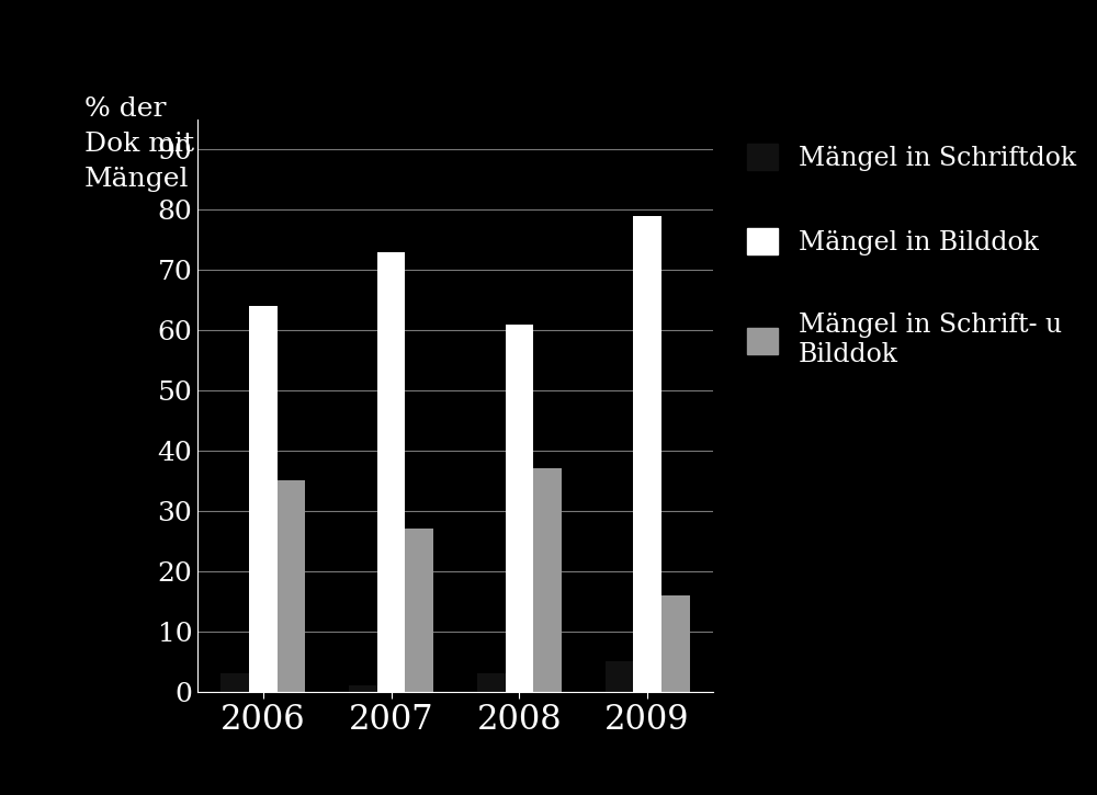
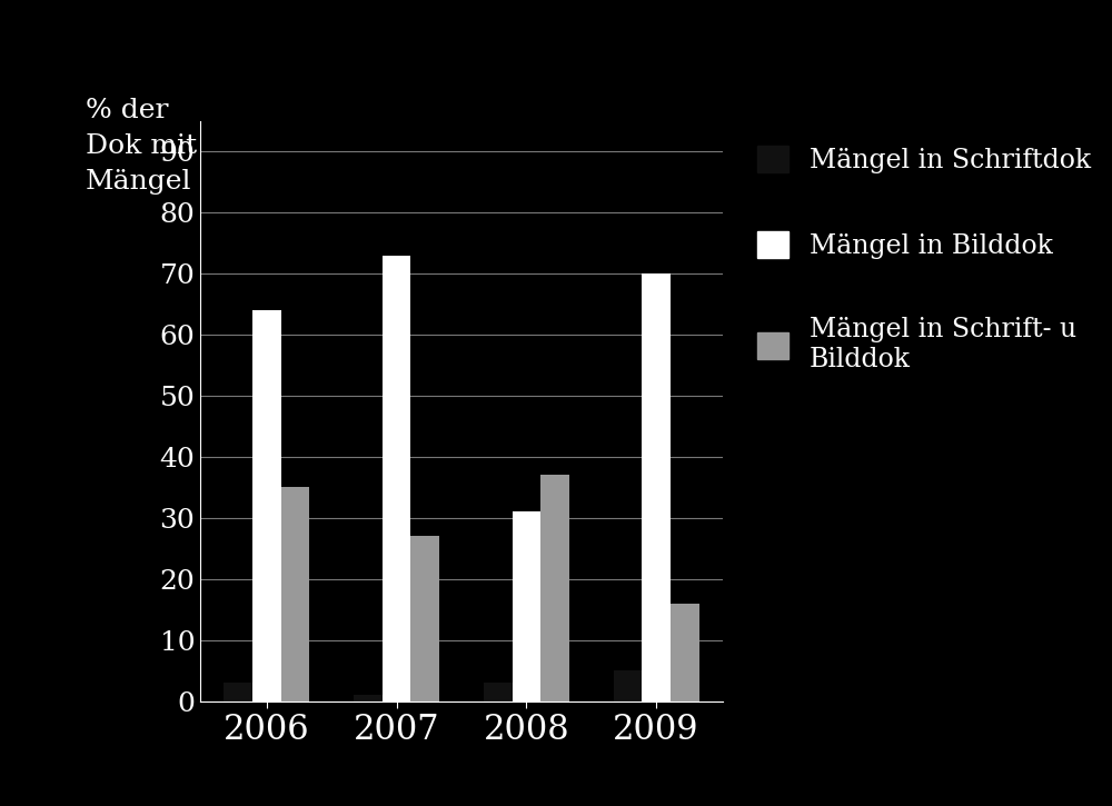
Mängel in Bilddok/2008: 61 -> 31
Mängel in Bilddok/2009: 79 -> 70
